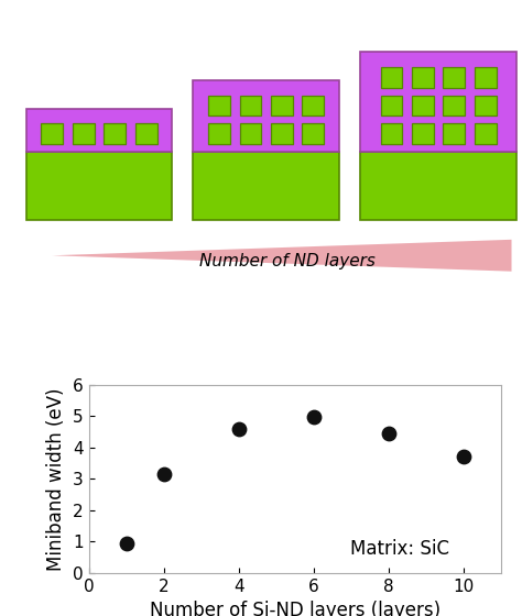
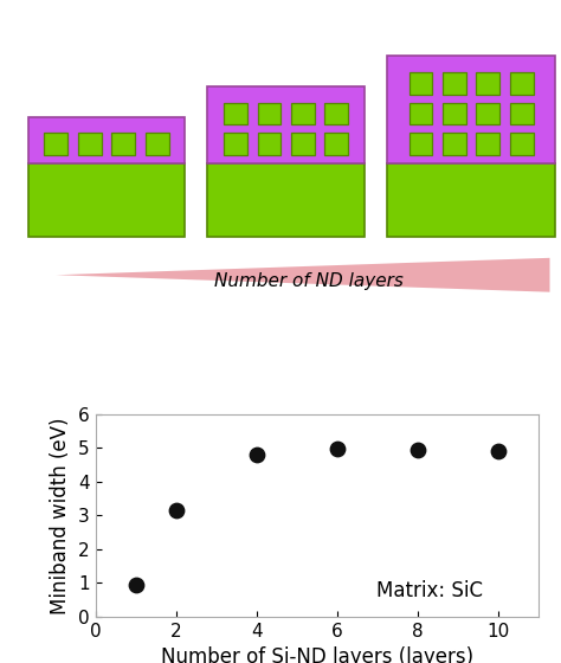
4: 4.60 -> 4.80
8: 4.45 -> 4.95
10: 3.70 -> 4.90
